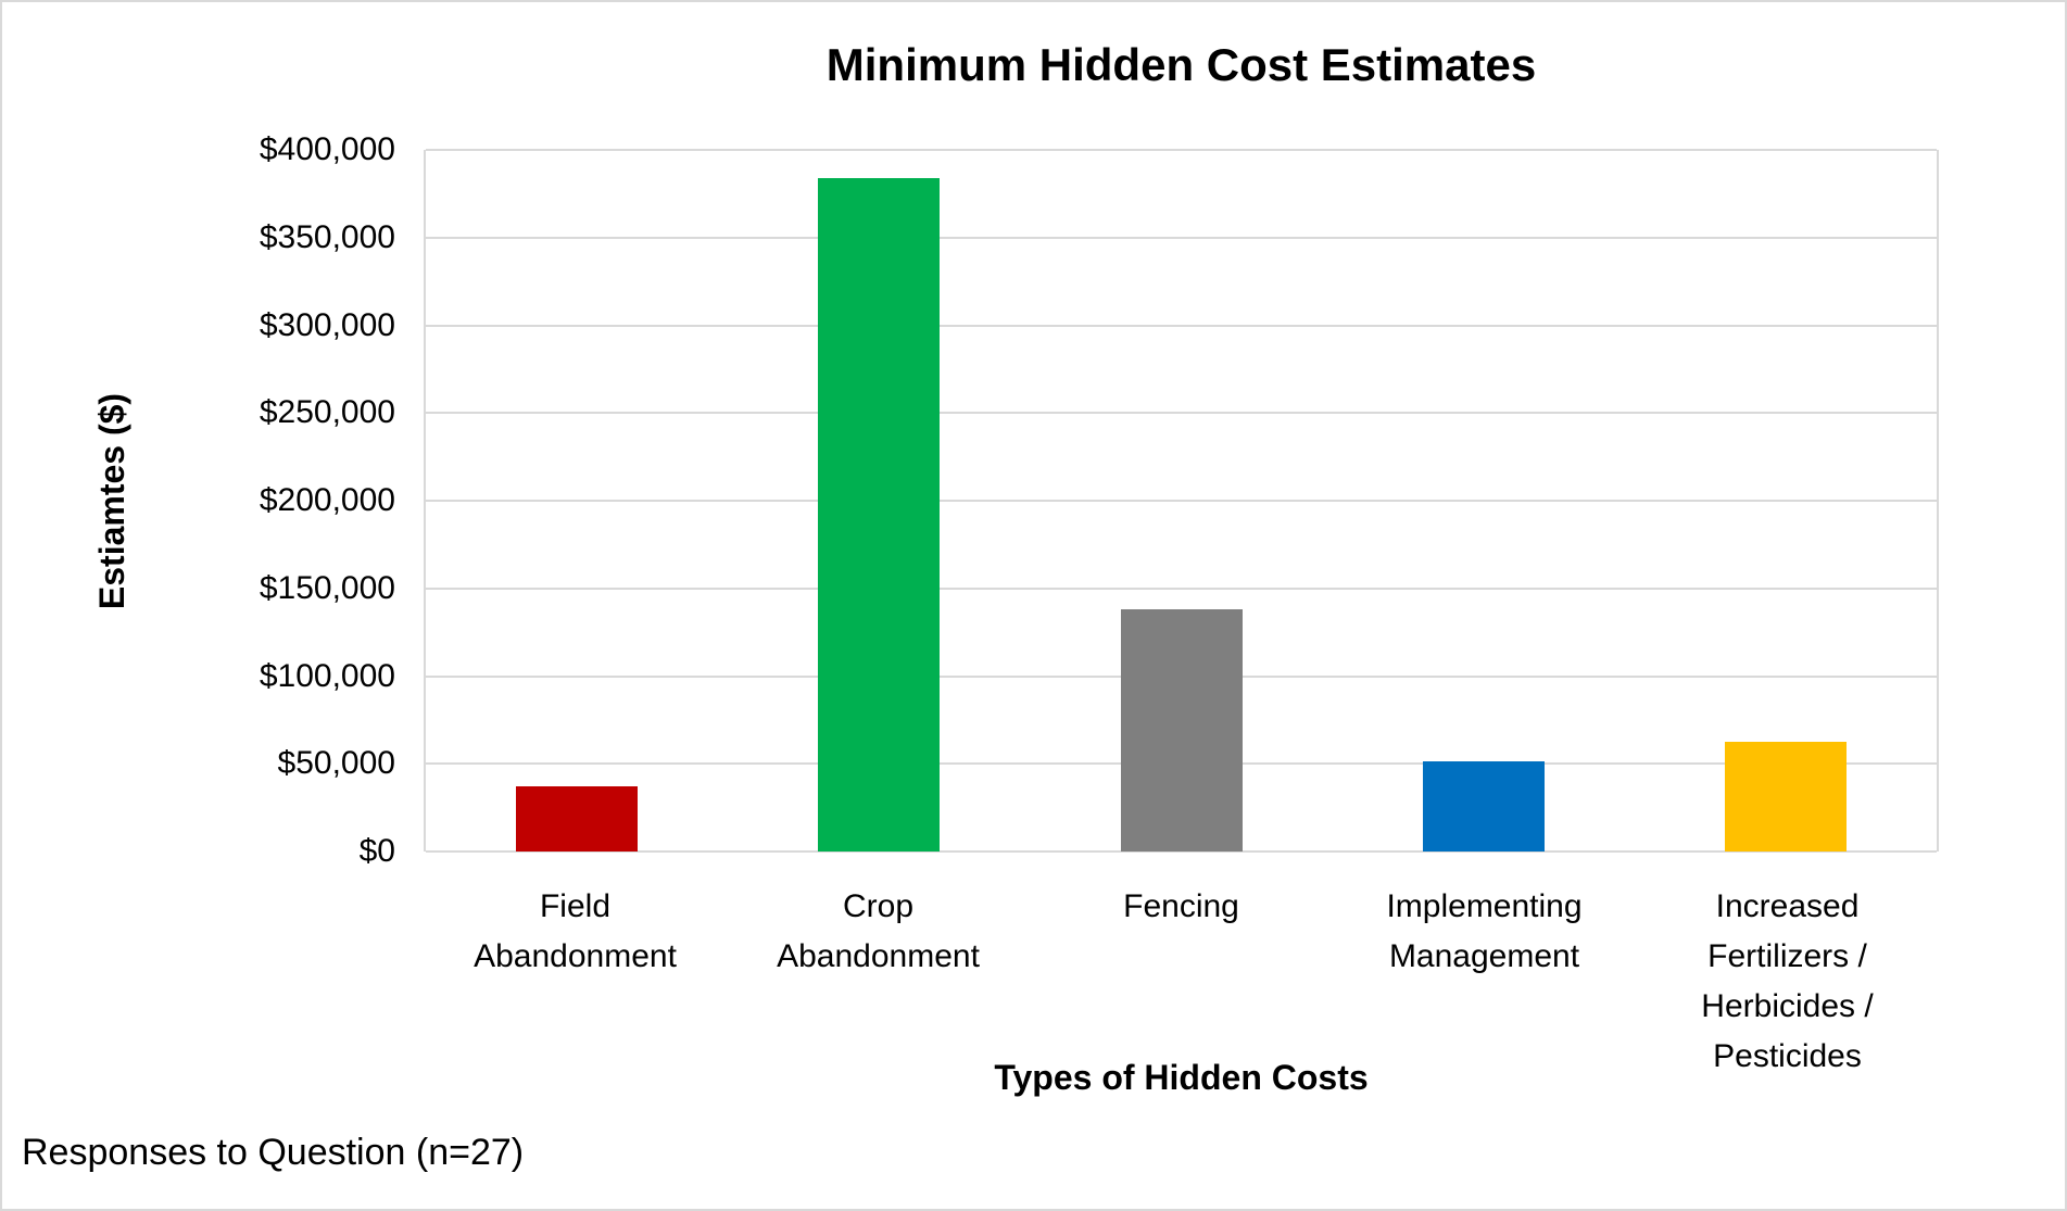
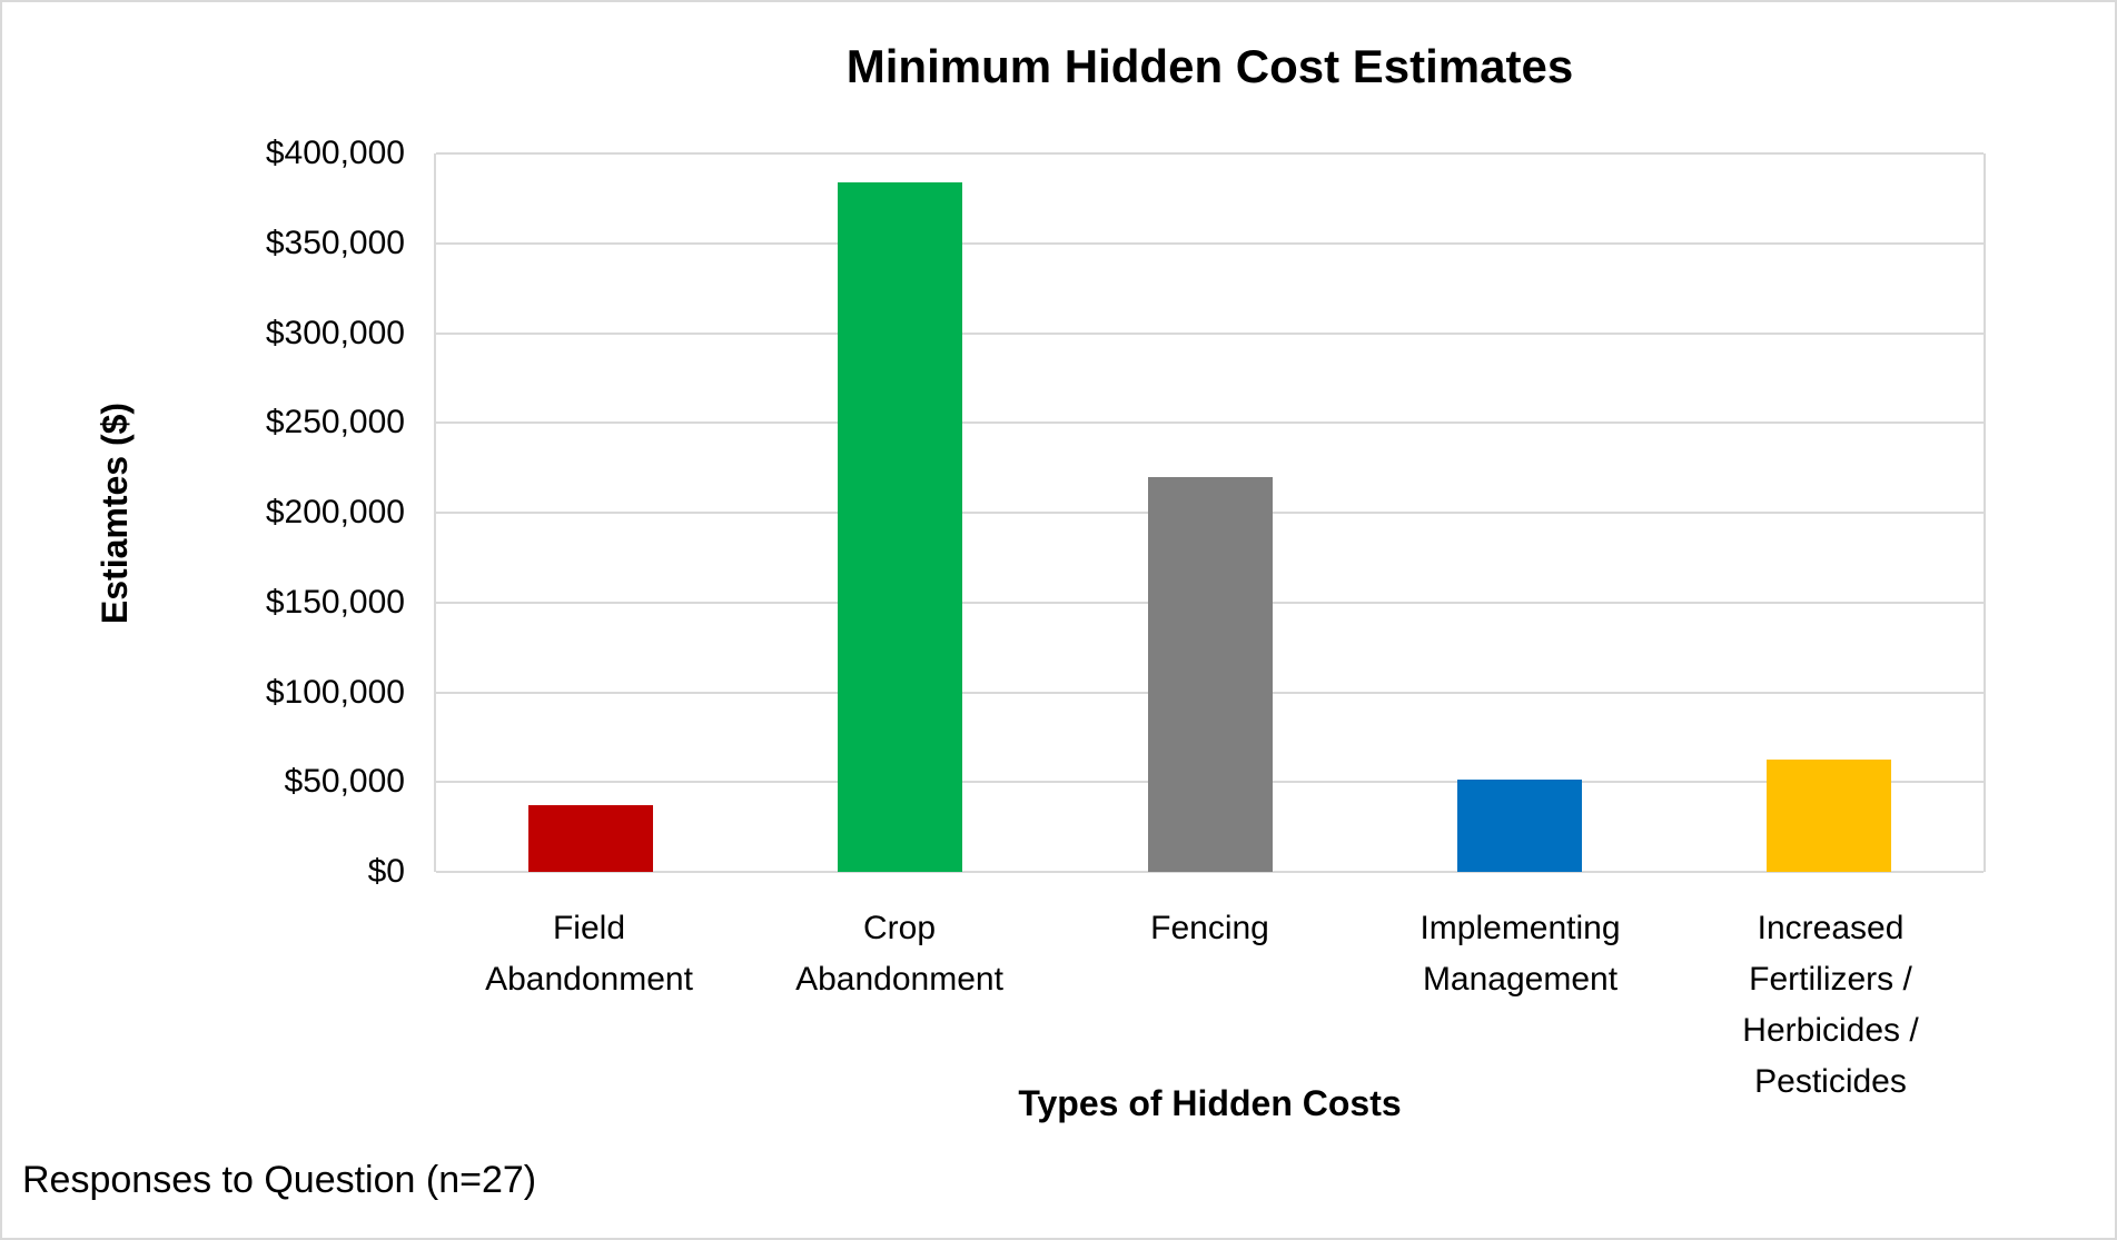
Fencing: $138000 -> $220000
